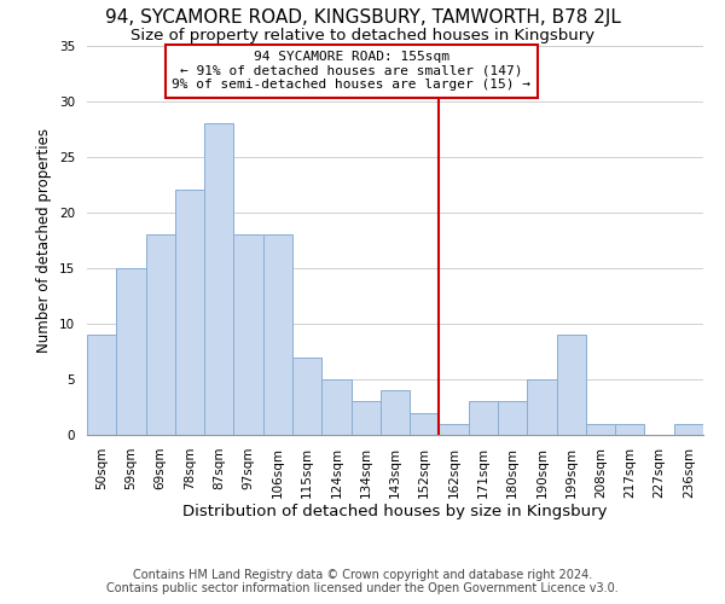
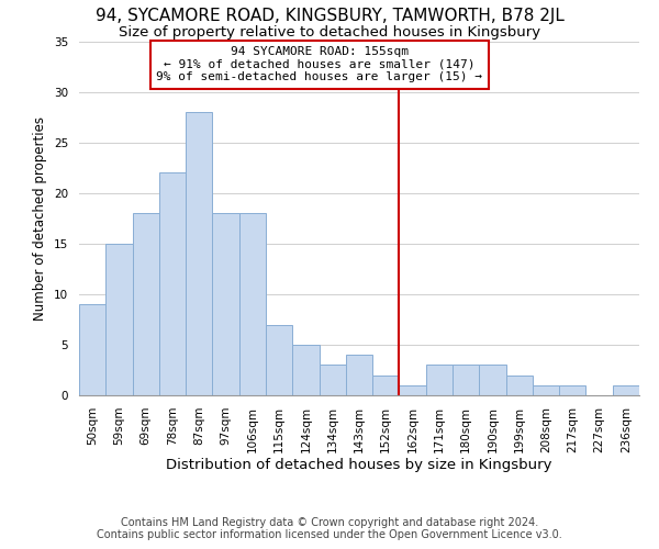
190sqm: 5 -> 3
199sqm: 9 -> 2
